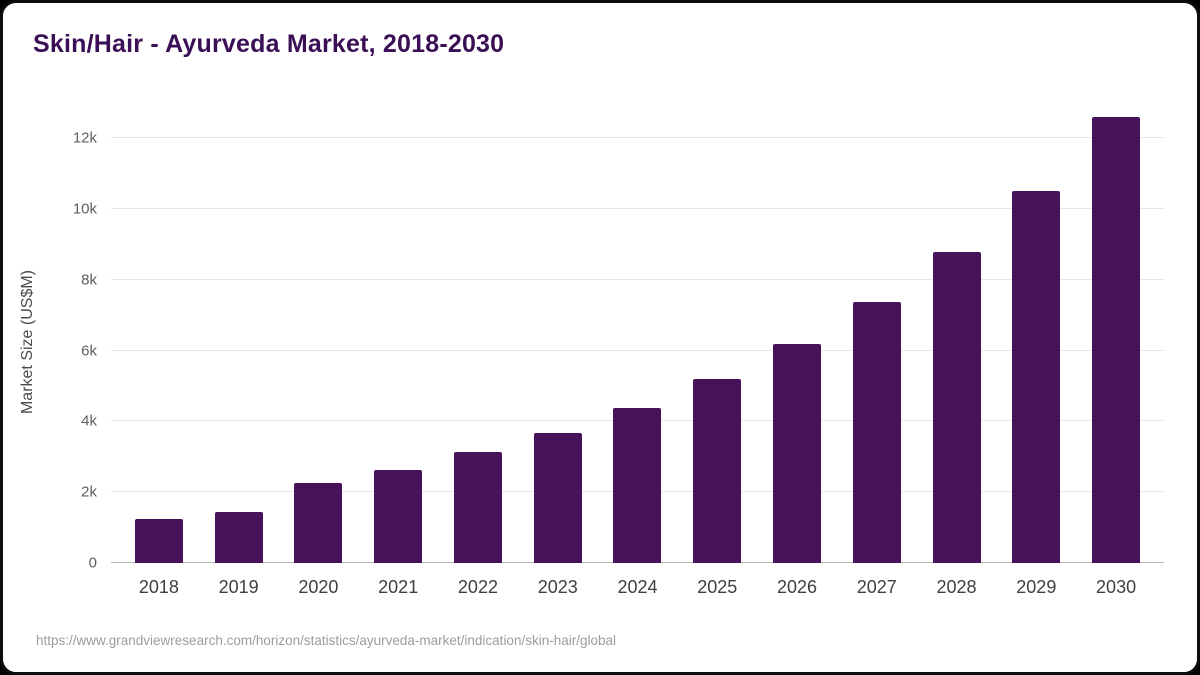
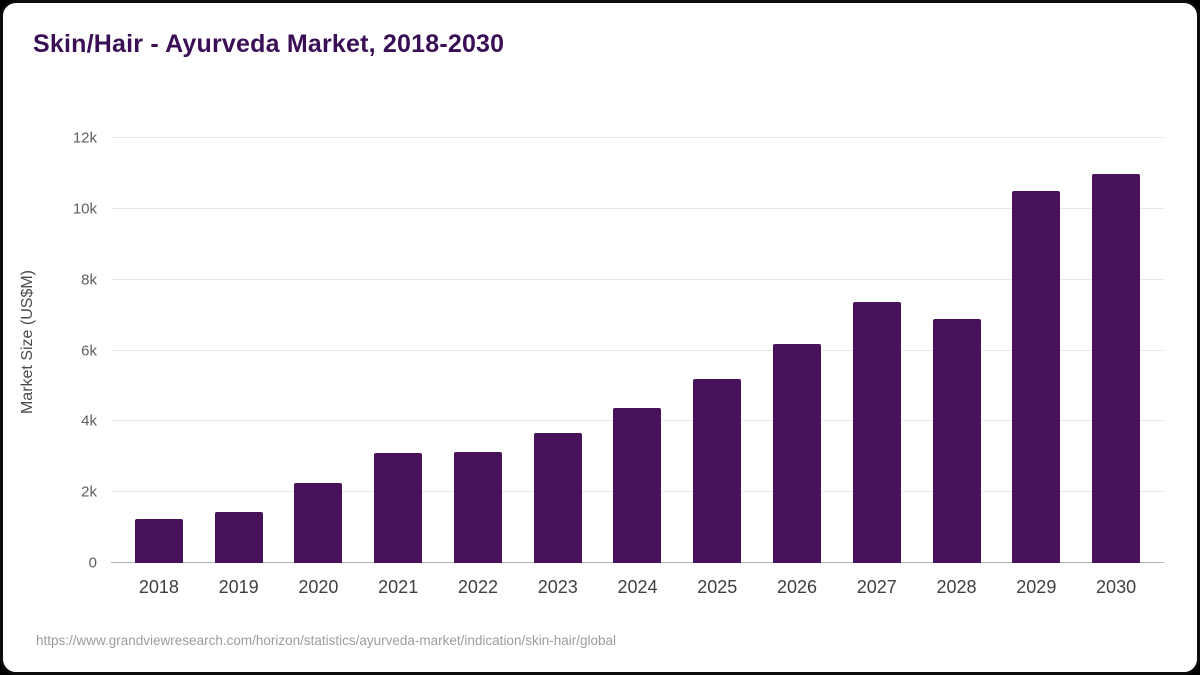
2021: 2.6k -> 3.1k
2028: 8.8k -> 6.9k
2030: 12.6k -> 11.0k
